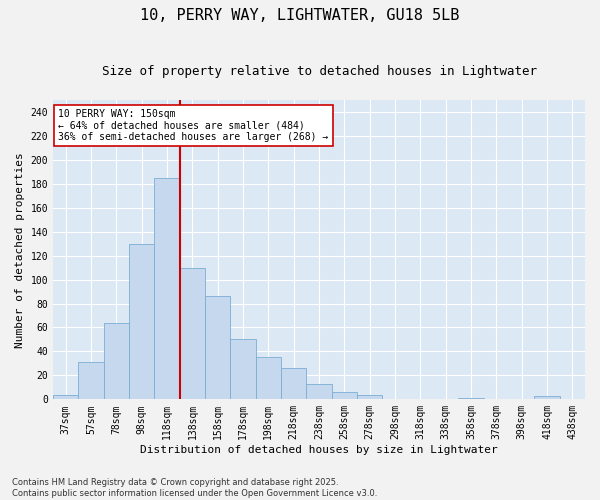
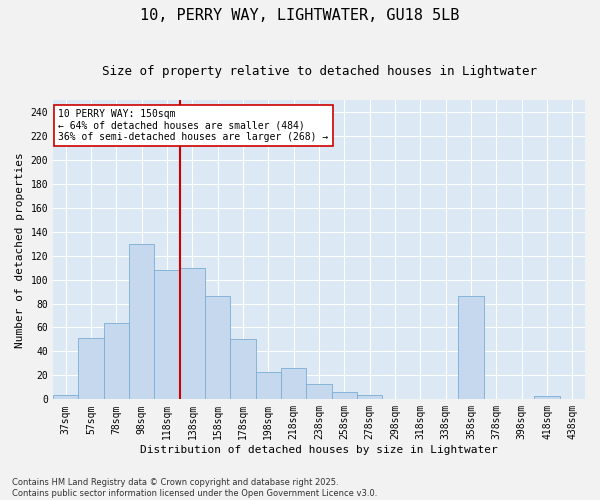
57sqm: 31 -> 51
118sqm: 185 -> 108
198sqm: 35 -> 23
358sqm: 1 -> 86
